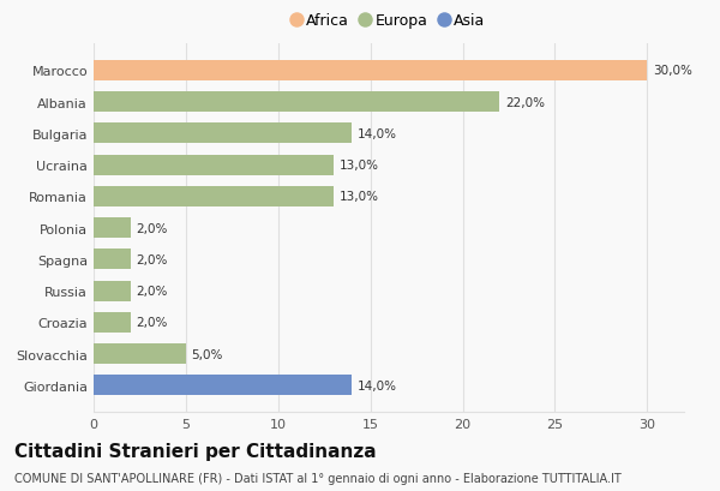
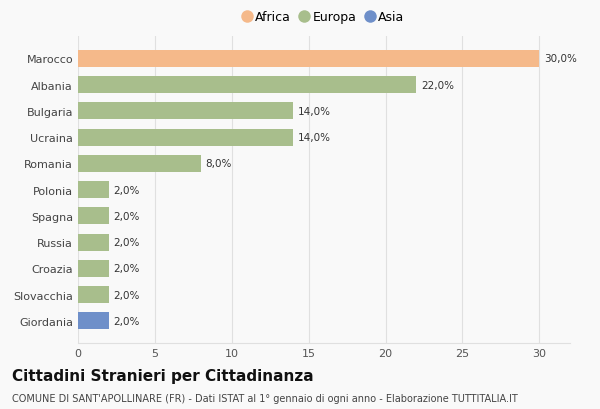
Ucraina: 13,0% -> 14,0%
Romania: 13,0% -> 8,0%
Slovacchia: 5,0% -> 2,0%
Giordania: 14,0% -> 2,0%
